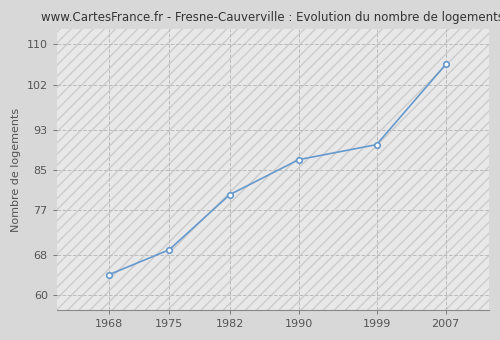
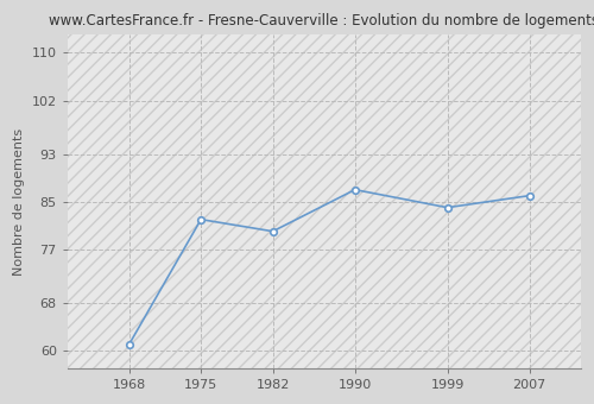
1968: 64 -> 61
1975: 69 -> 82
1999: 90 -> 84
2007: 106 -> 86
